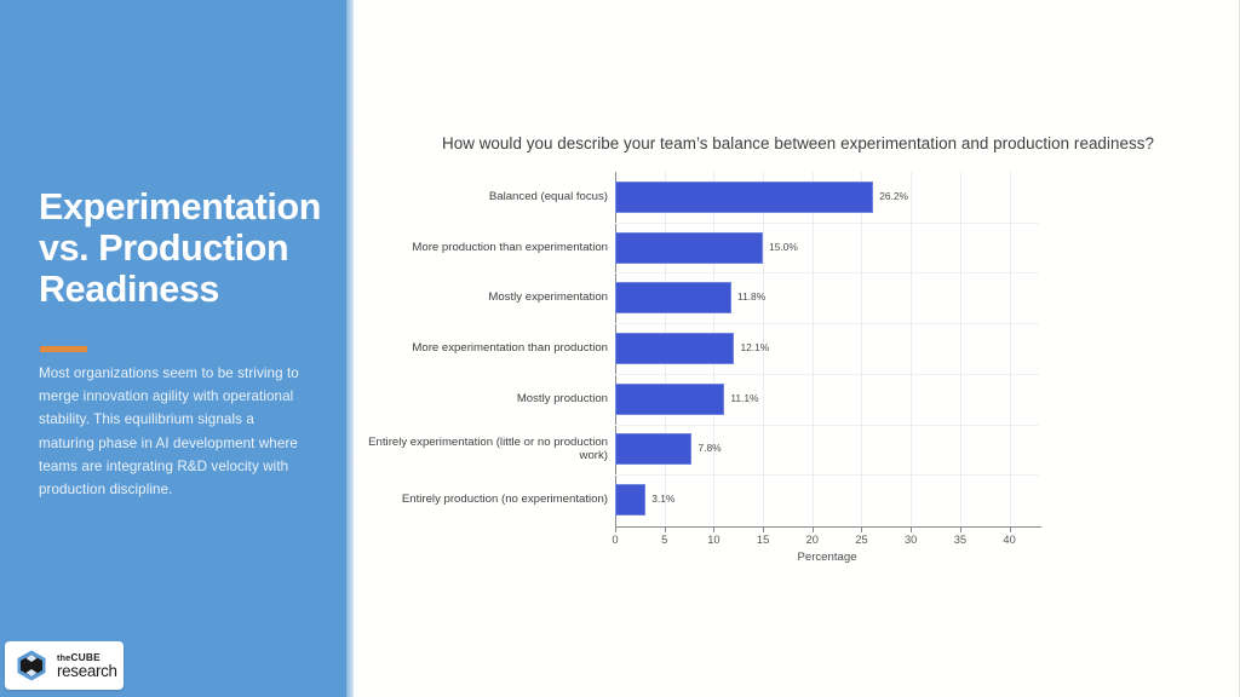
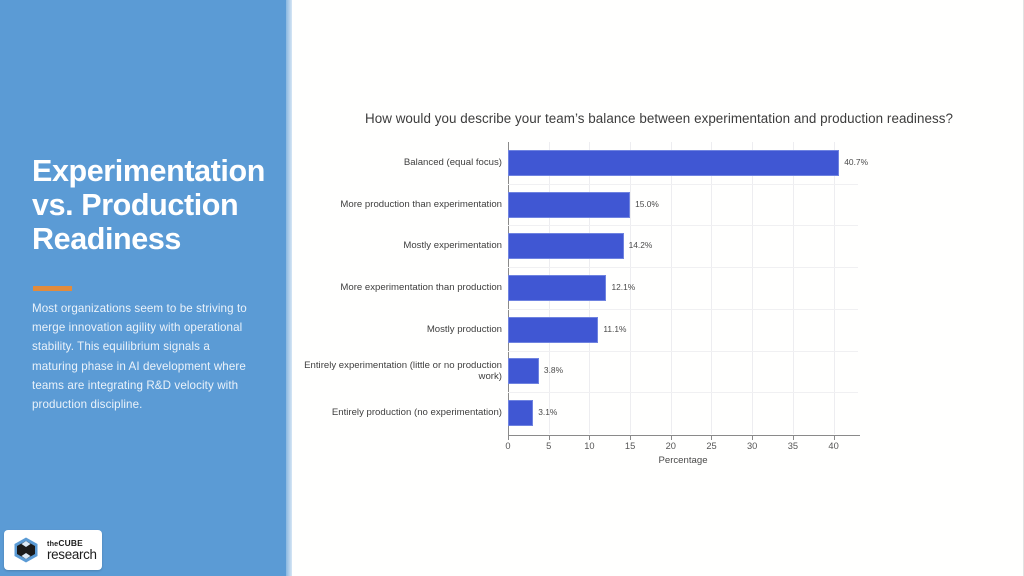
Balanced (equal focus): 26.2% -> 40.7%
Mostly experimentation: 11.8% -> 14.2%
Entirely experimentation (little or no production work): 7.8% -> 3.8%
